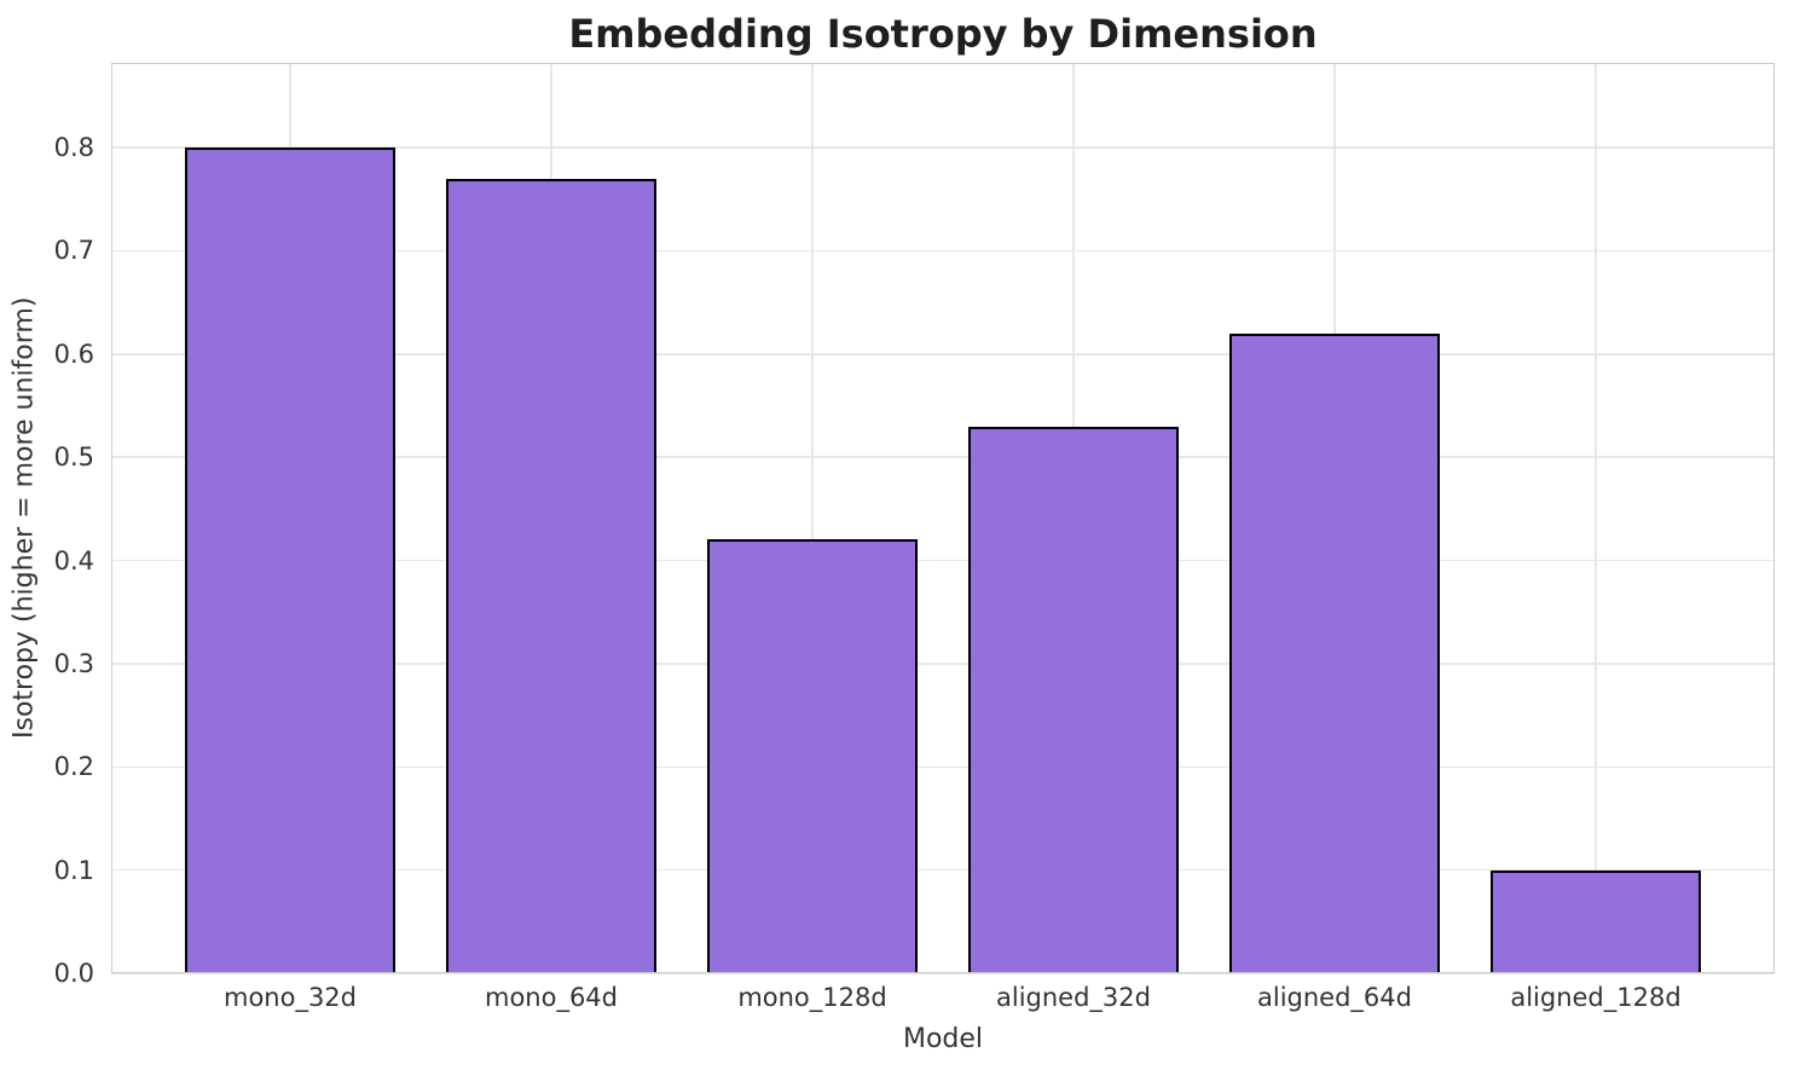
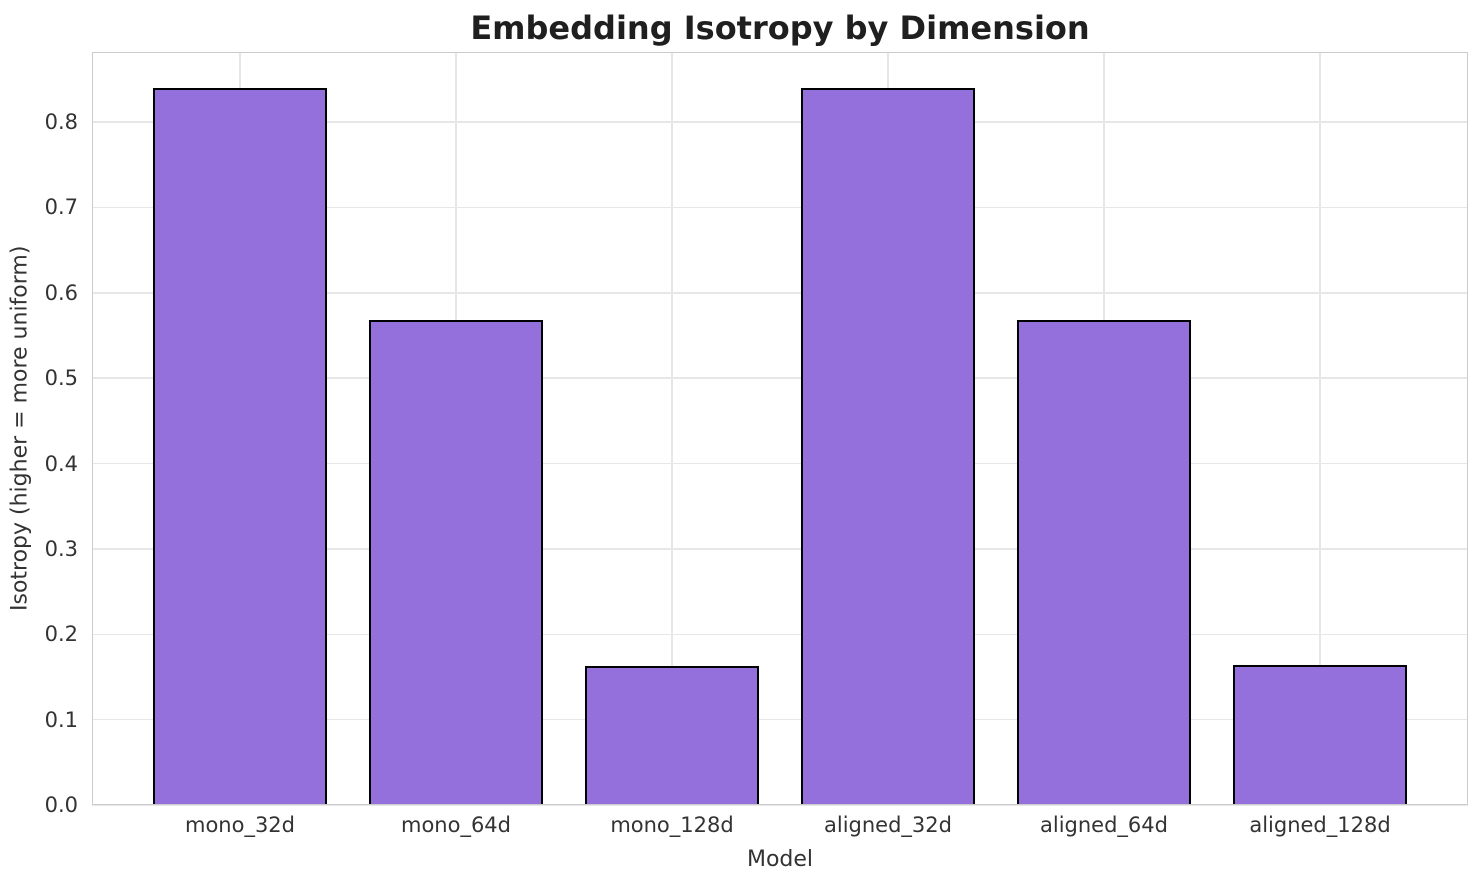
mono_32d: 0.80 -> 0.84
mono_64d: 0.77 -> 0.57
mono_128d: 0.42 -> 0.16
aligned_32d: 0.53 -> 0.84
aligned_64d: 0.62 -> 0.57
aligned_128d: 0.10 -> 0.16
